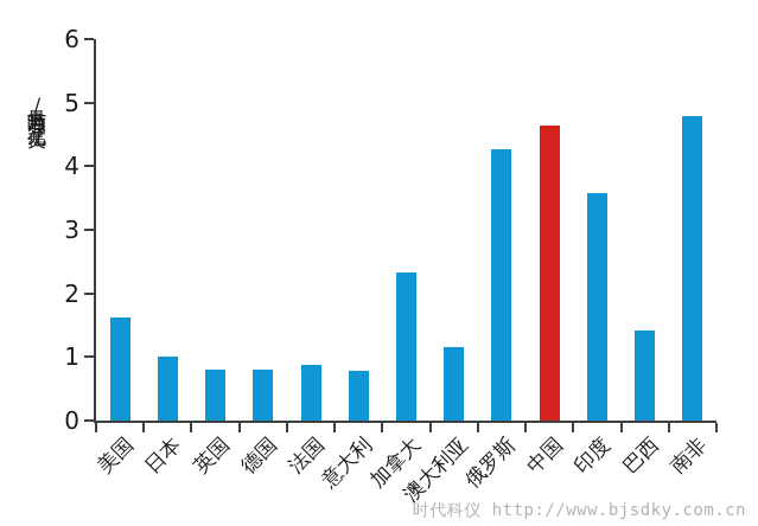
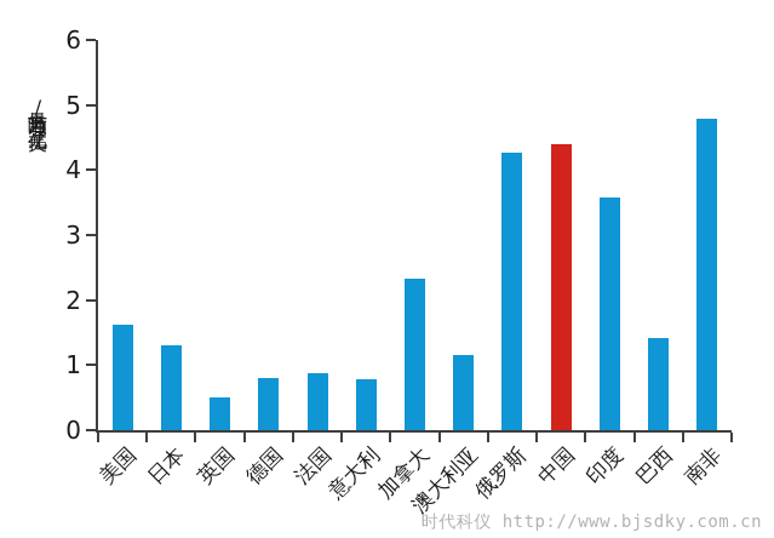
日本: 1.0 -> 1.3
英国: 0.8 -> 0.5
中国: 4.6 -> 4.4
